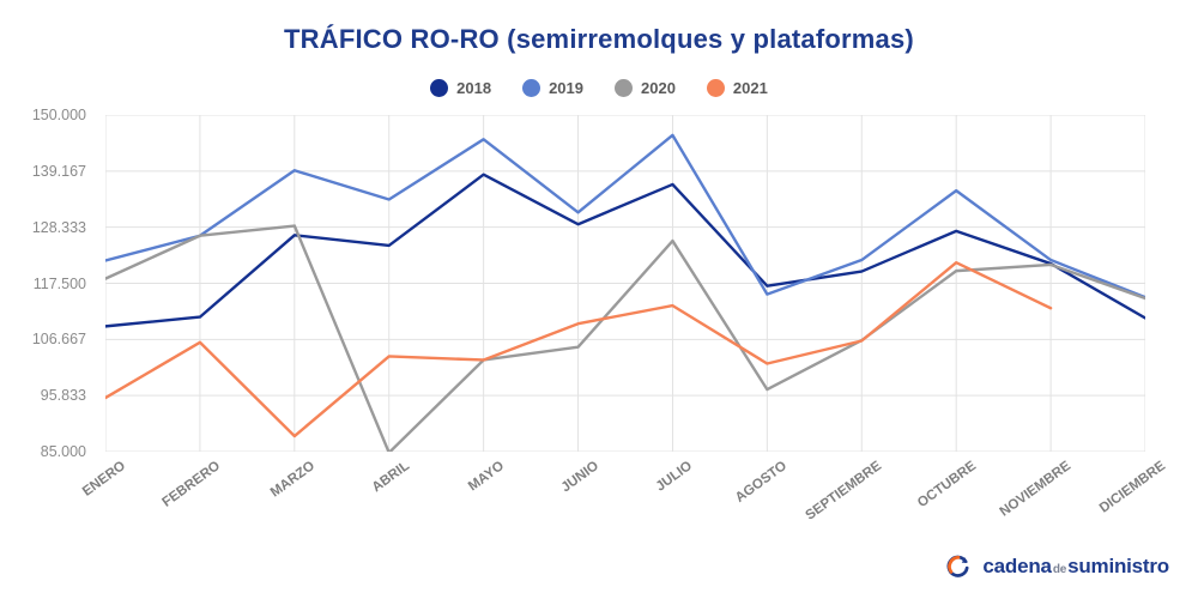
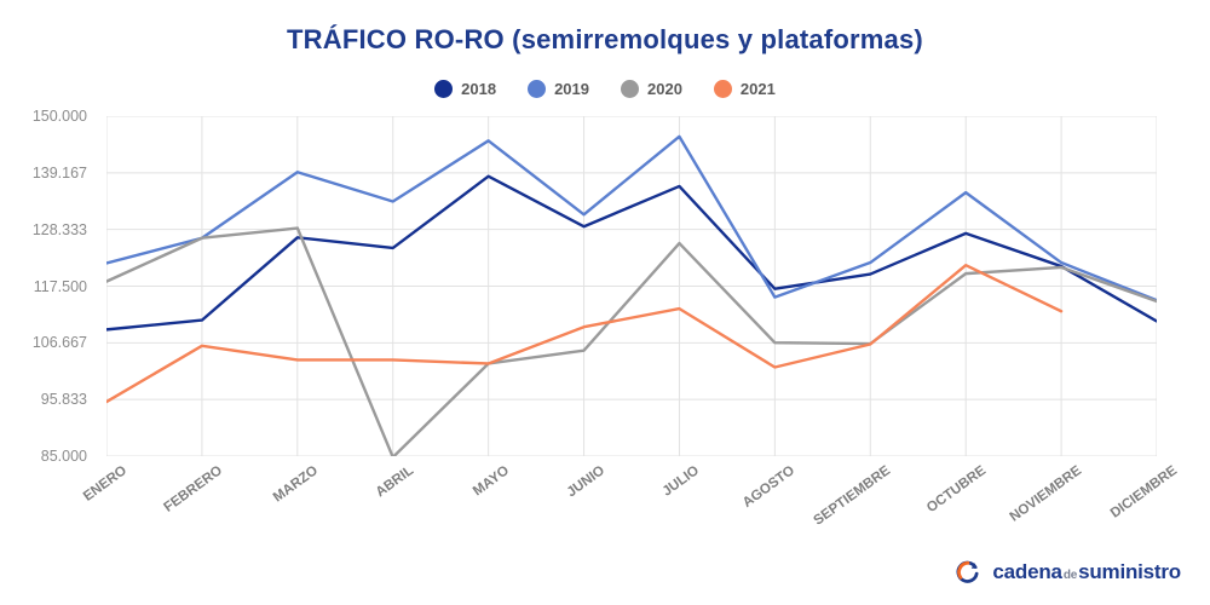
2021/MARZO: 88000 -> 103000
2020/AGOSTO: 97000 -> 107000
